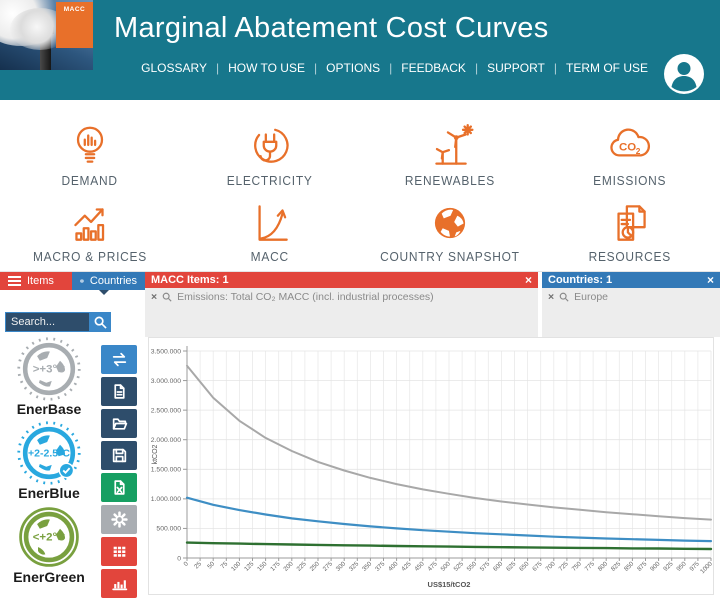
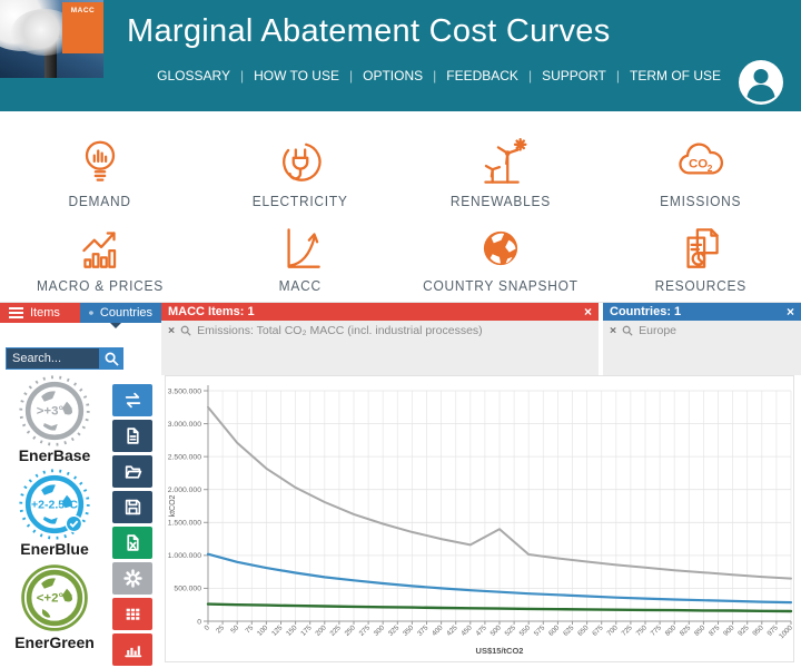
EnerBase/500: 1100000 -> 1400000
